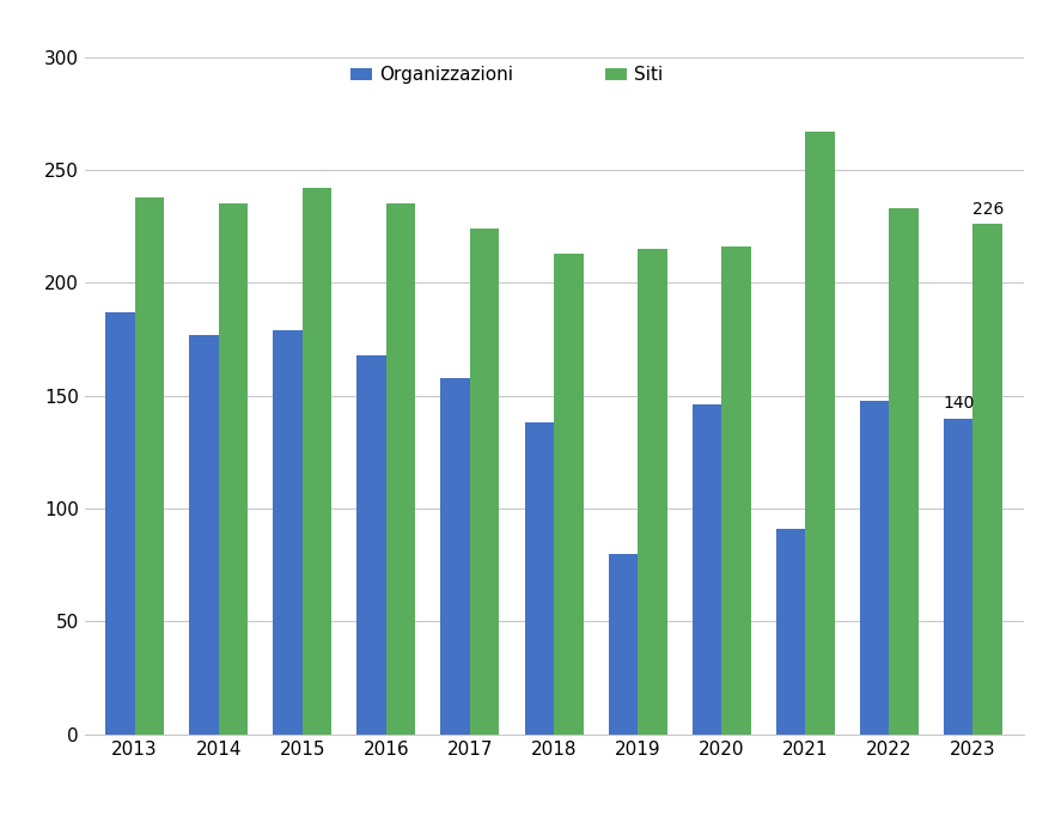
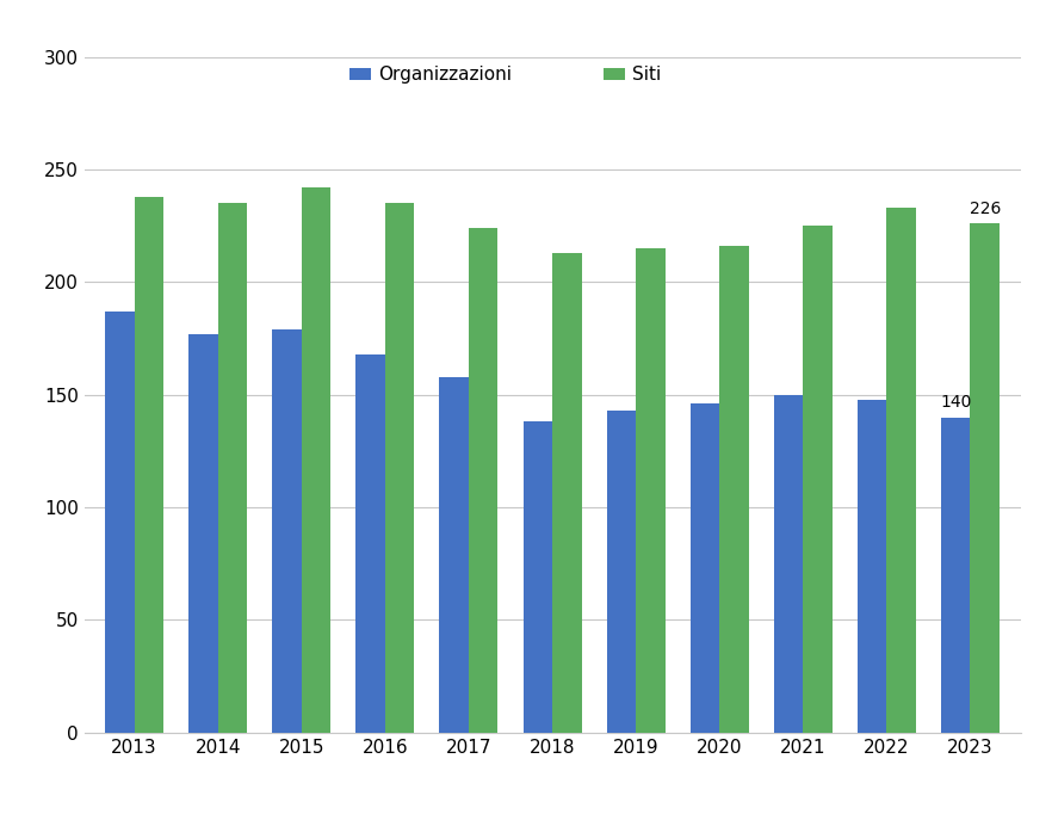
Organizzazioni/2019: 80 -> 143
Organizzazioni/2021: 91 -> 150
Siti/2021: 267 -> 225
